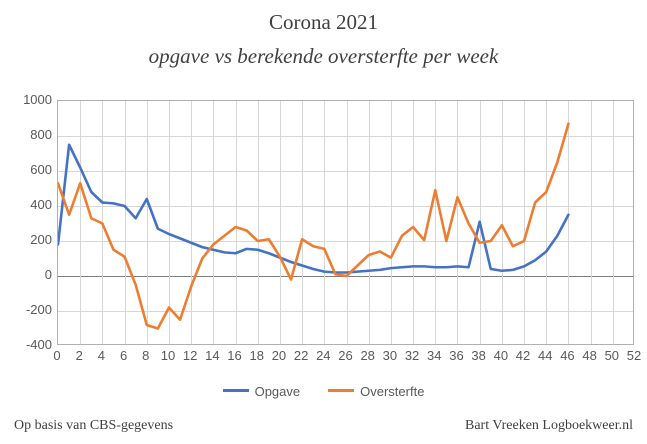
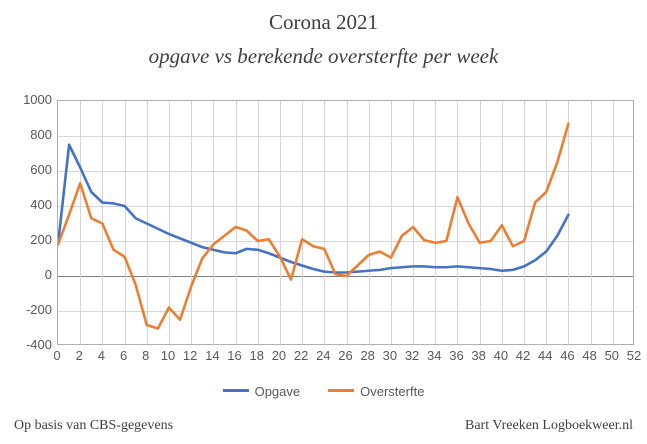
Oversterfte/0: 530 -> 180
Opgave/8: 440 -> 300
Oversterfte/34: 490 -> 190
Opgave/38: 310 -> 40
